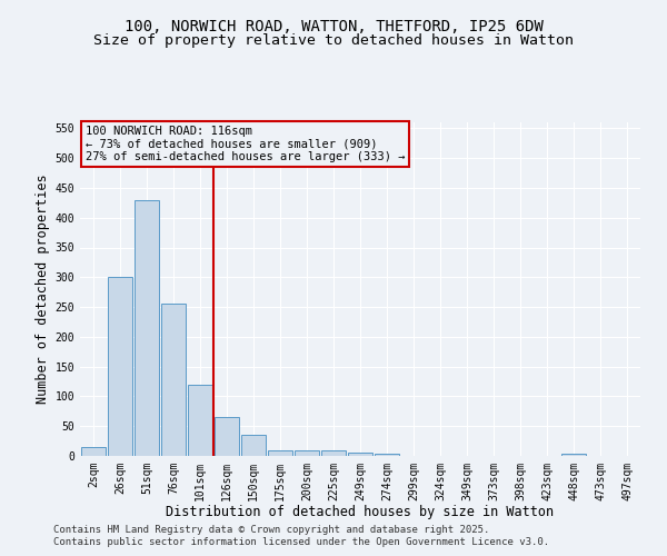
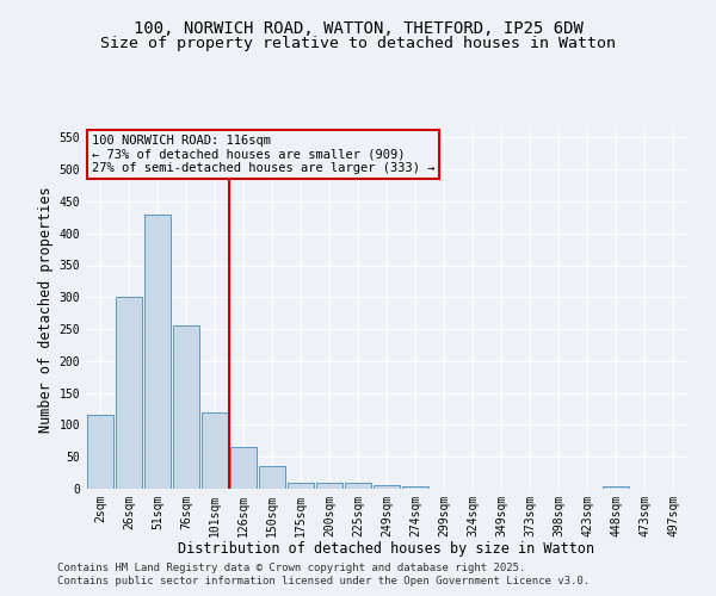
2sqm: 15 -> 116
